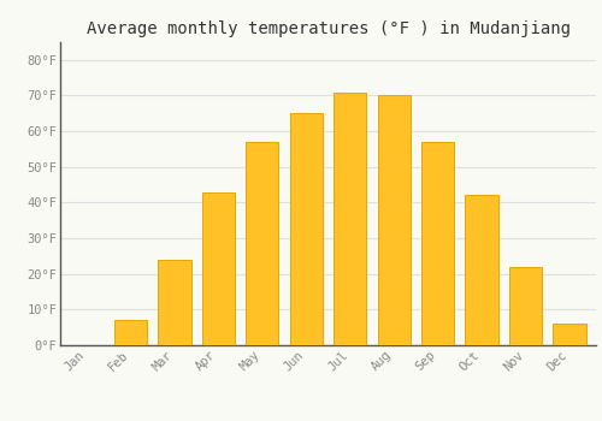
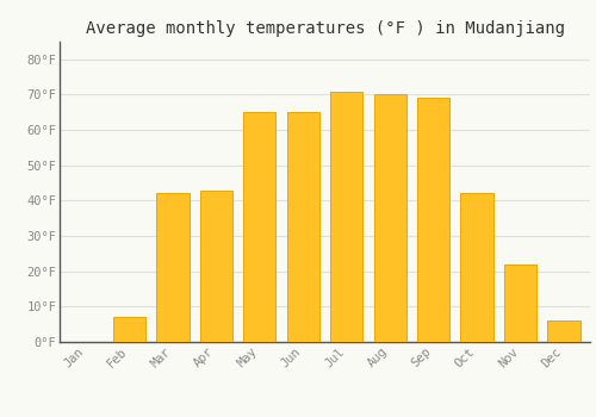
Mar: 24°F -> 42°F
May: 57°F -> 65°F
Sep: 57°F -> 69°F
